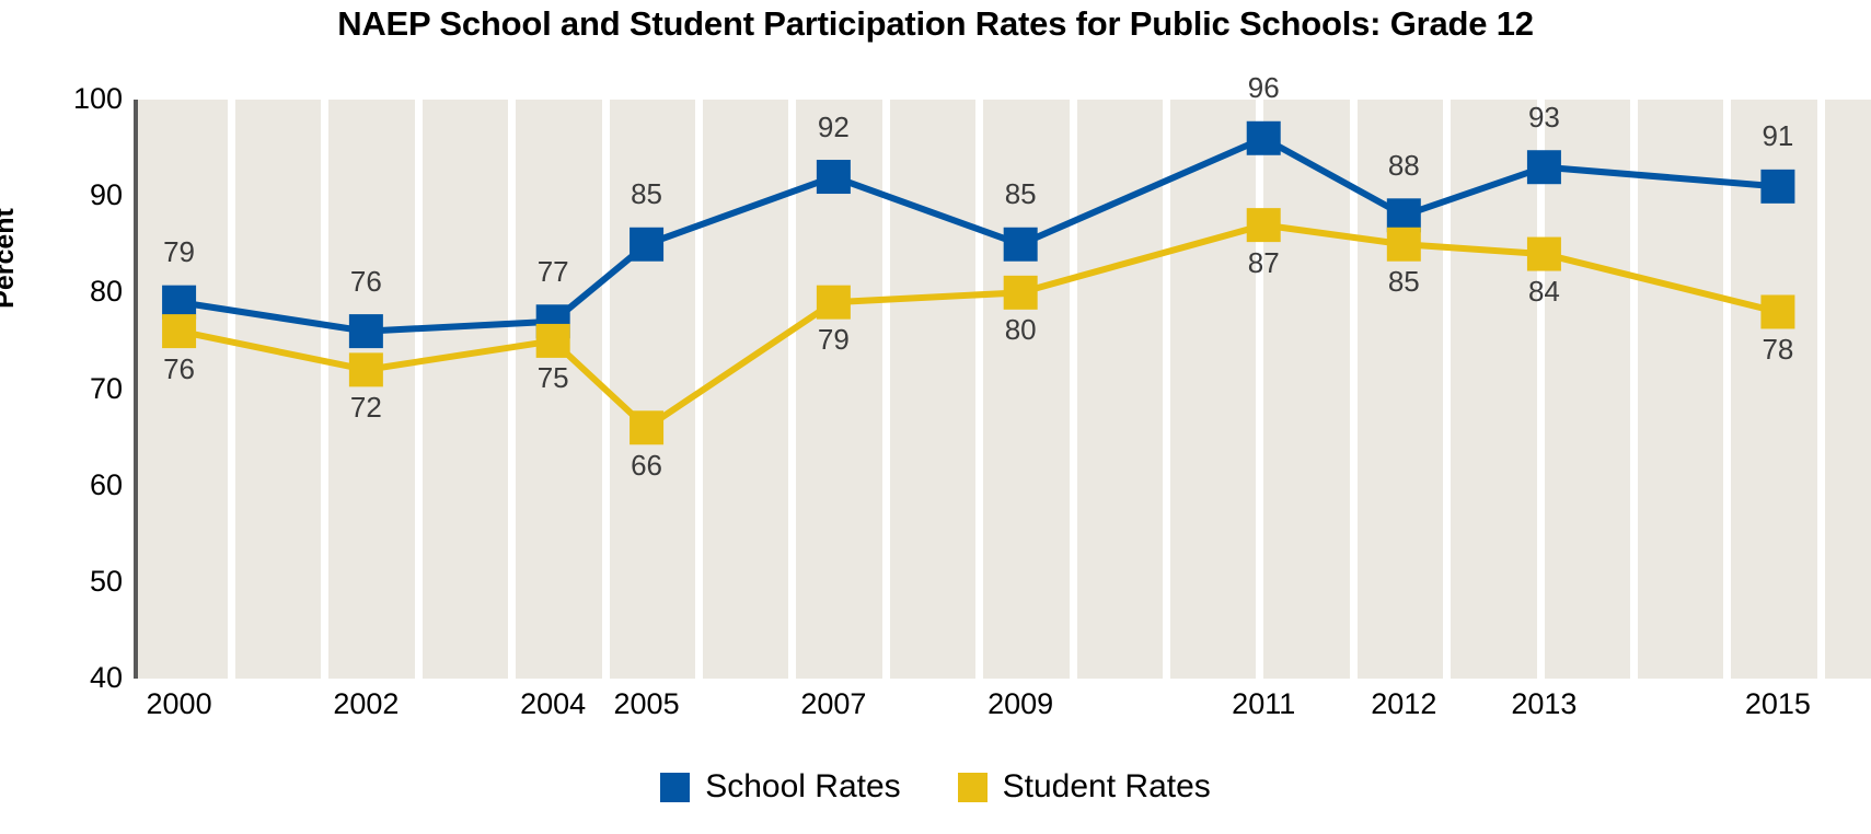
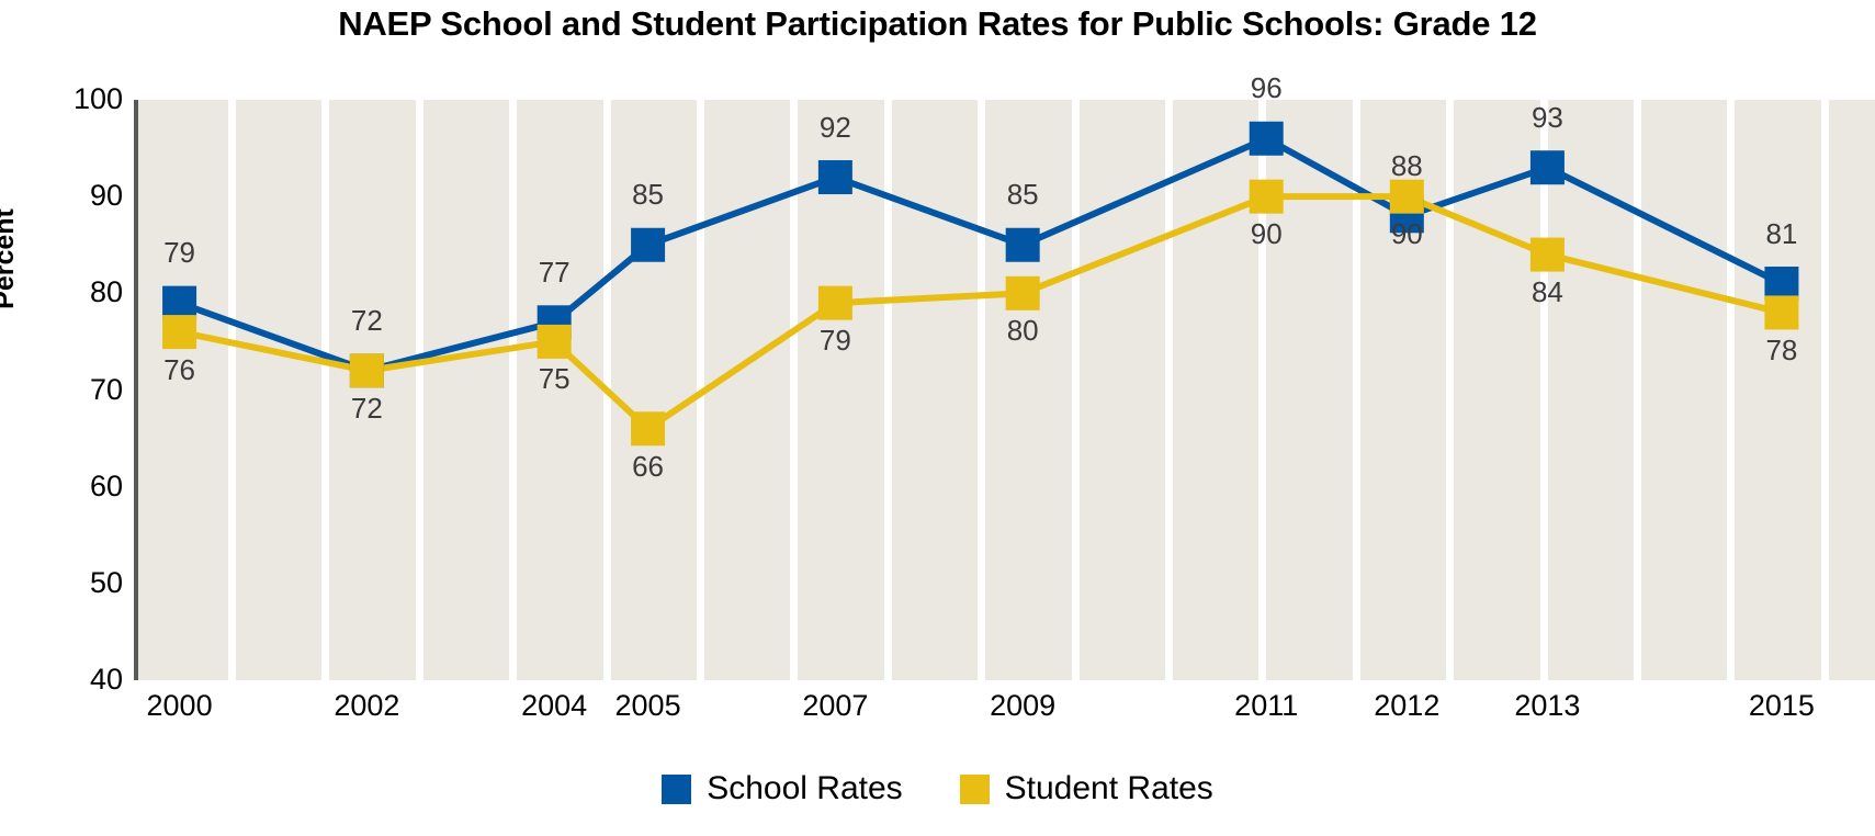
School Rates/2002: 76 -> 72
Student Rates/2011: 87 -> 90
Student Rates/2012: 85 -> 90
School Rates/2015: 91 -> 81
